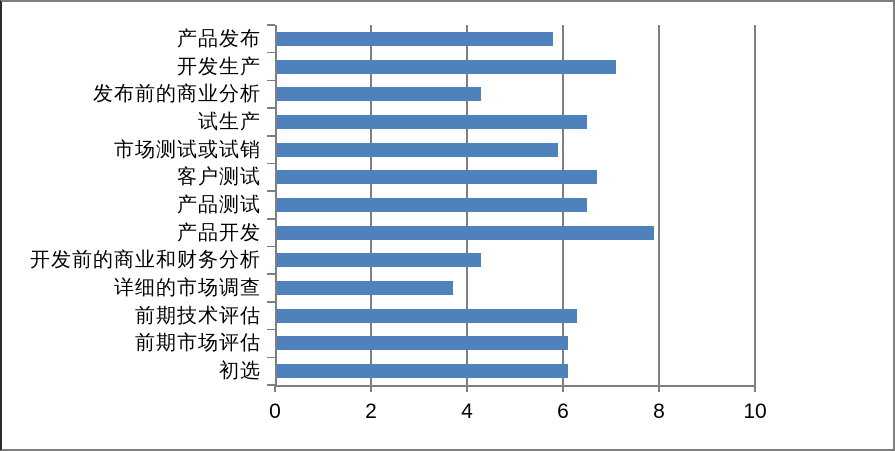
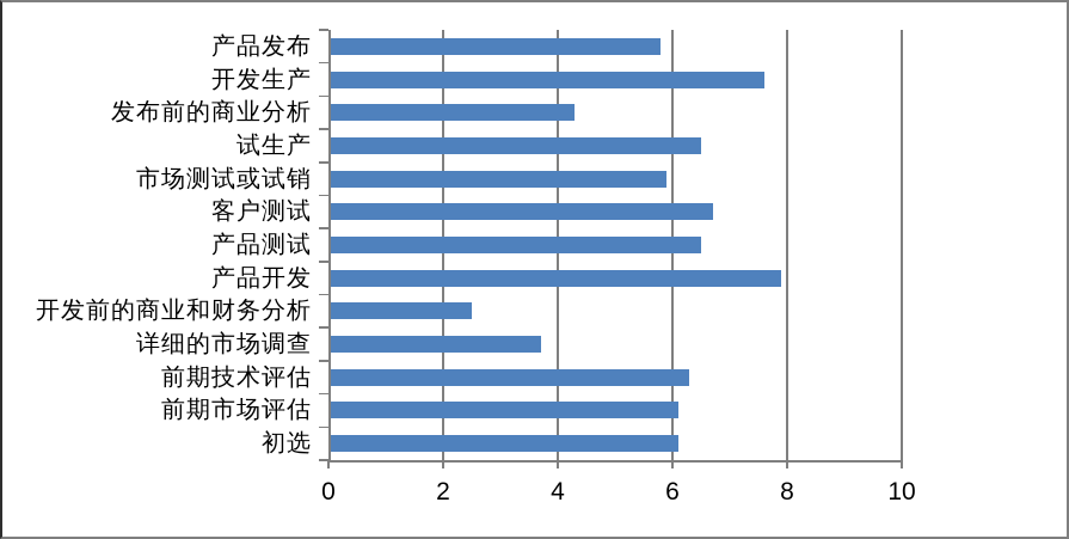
开发生产: 7.1 -> 7.6
开发前的商业和财务分析: 4.3 -> 2.5
